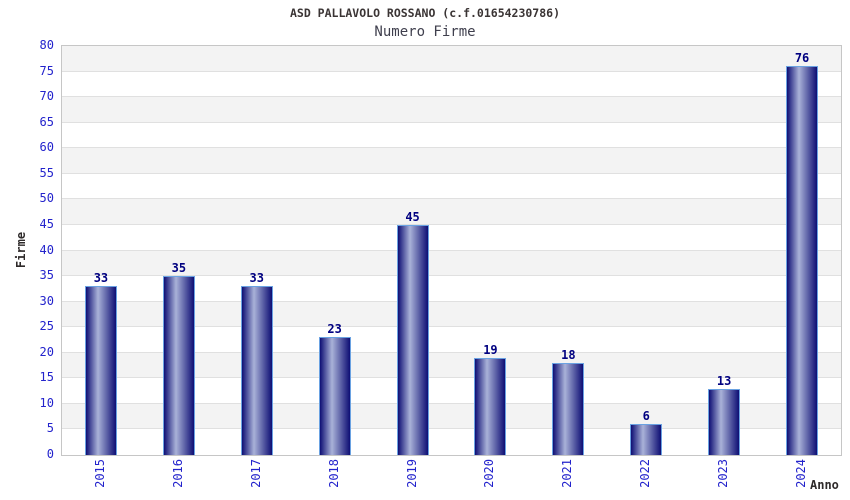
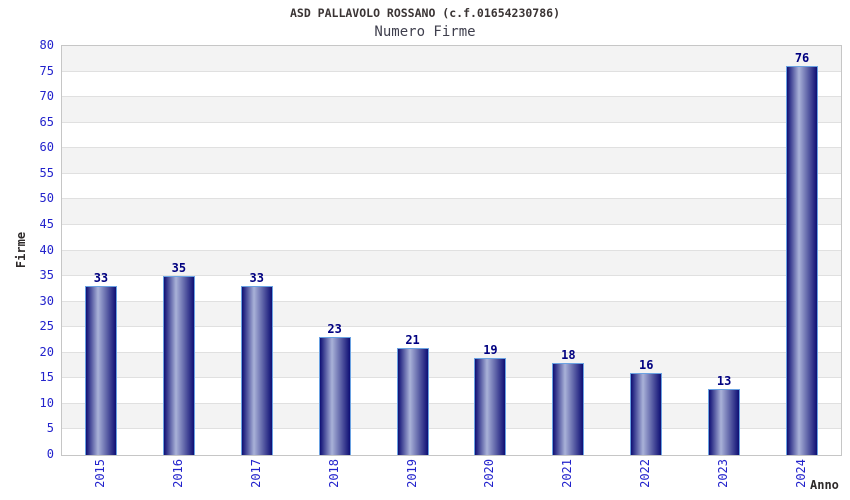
2019: 45 -> 21
2022: 6 -> 16
